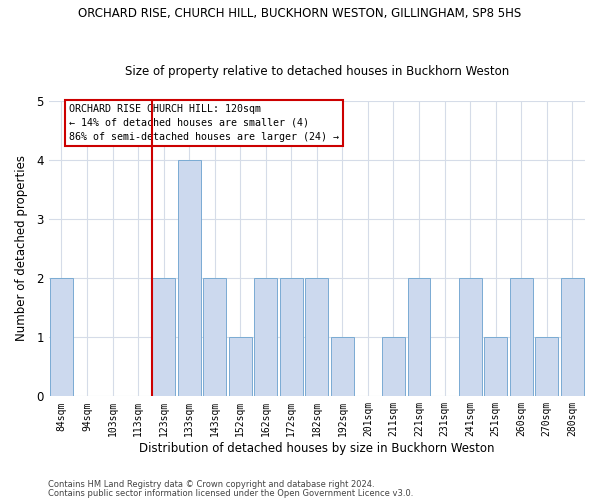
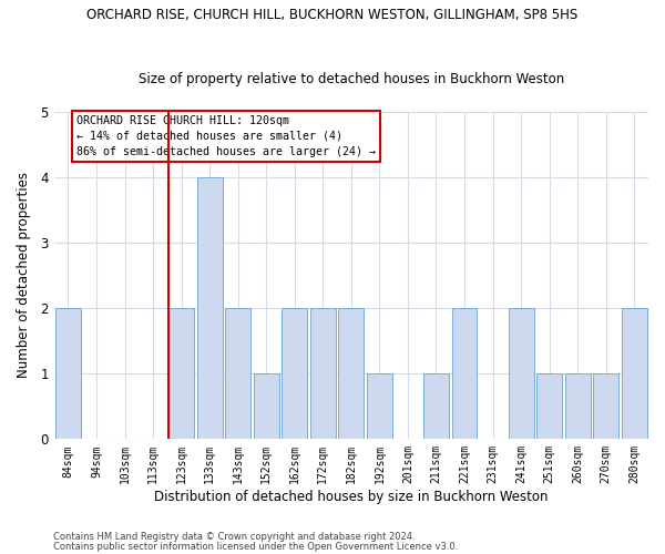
260sqm: 2 -> 1
